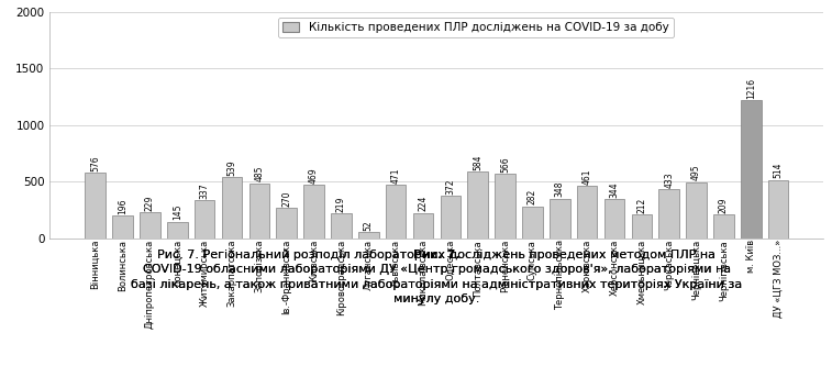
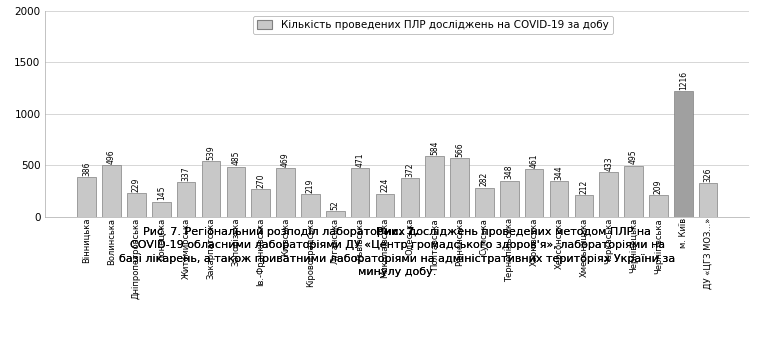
Вінницька: 576 -> 386
Волинська: 196 -> 496
ДУ «ЦГЗ МОЗ...»: 514 -> 326
